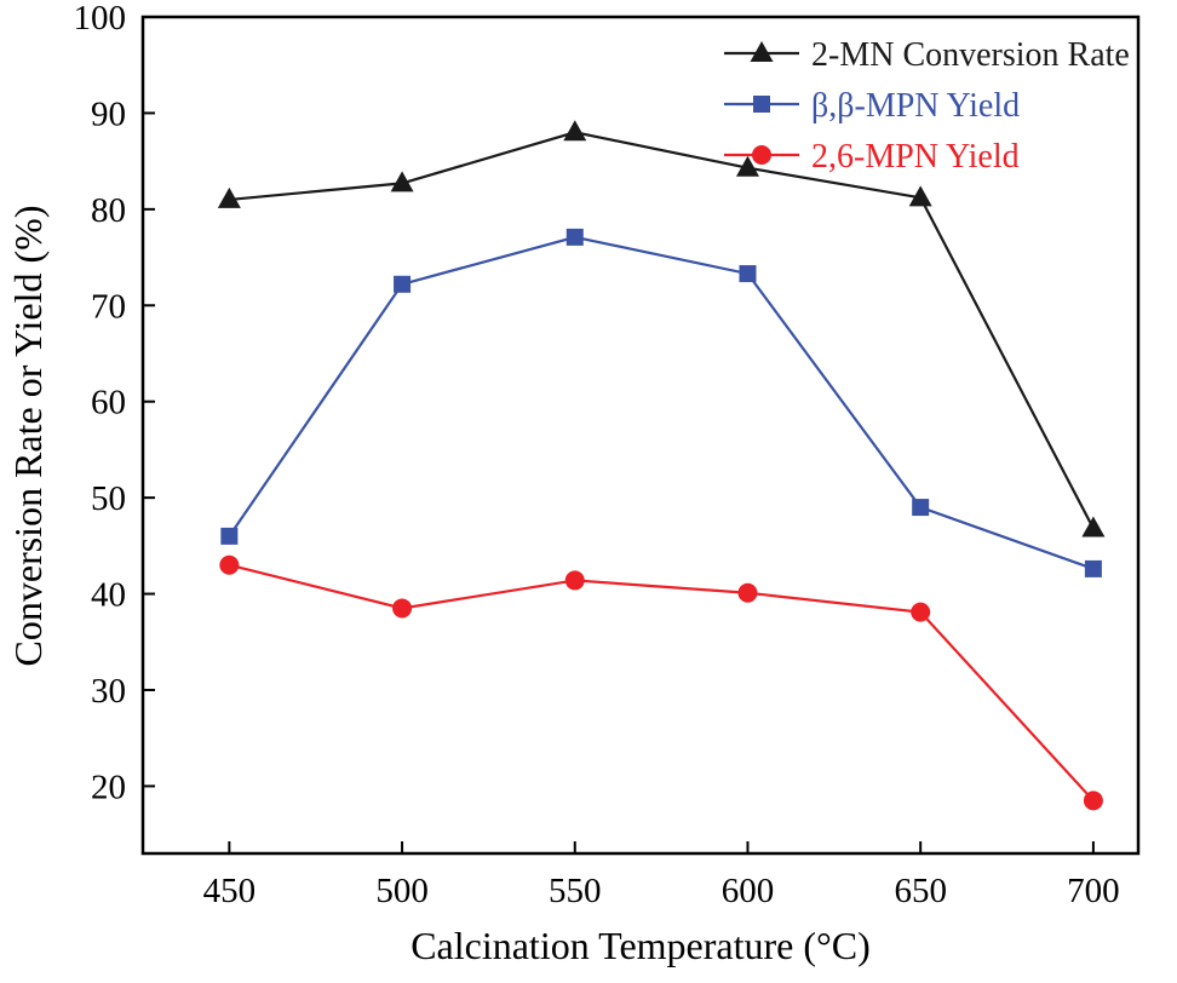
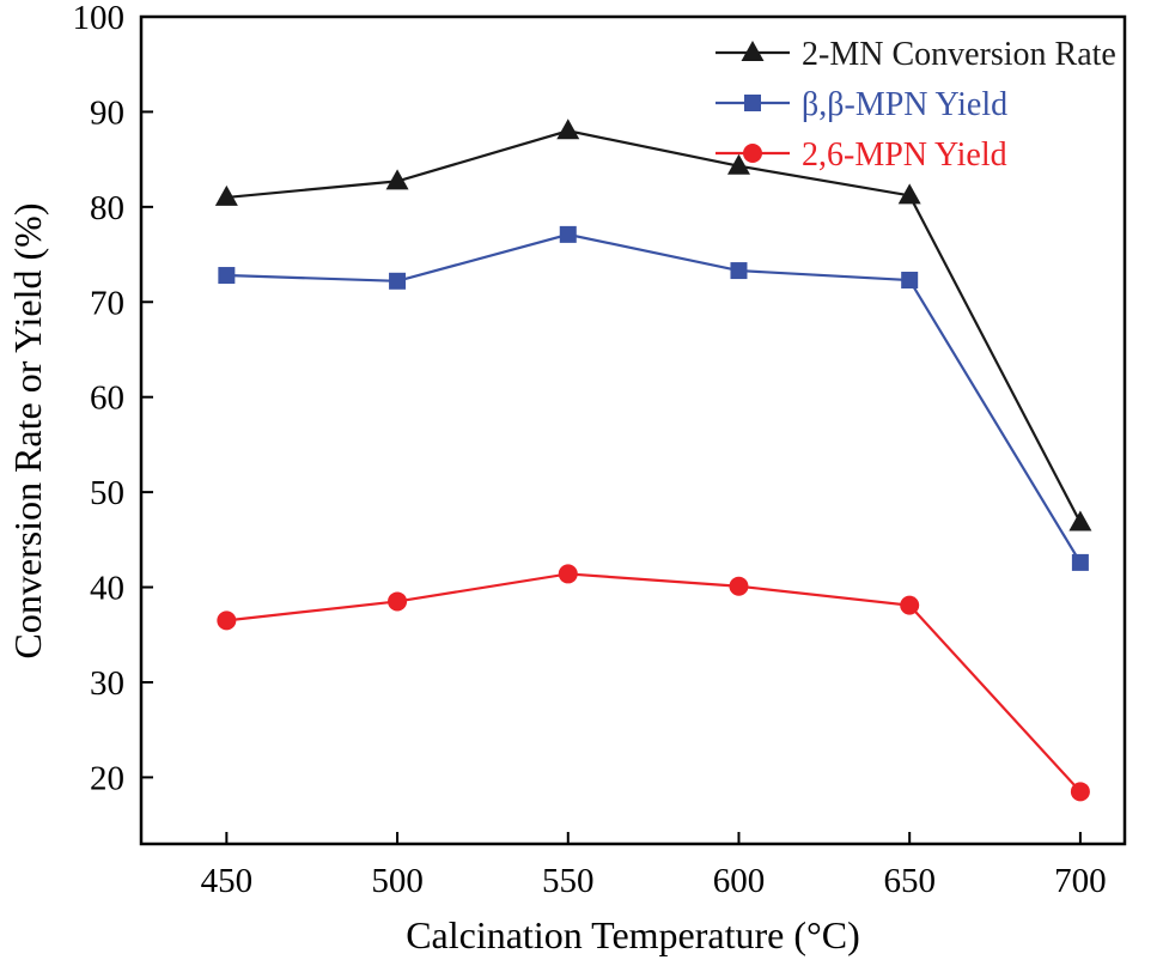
β,β-MPN Yield/450: 46 -> 73
2,6-MPN Yield/450: 43 -> 36
β,β-MPN Yield/650: 49 -> 72
